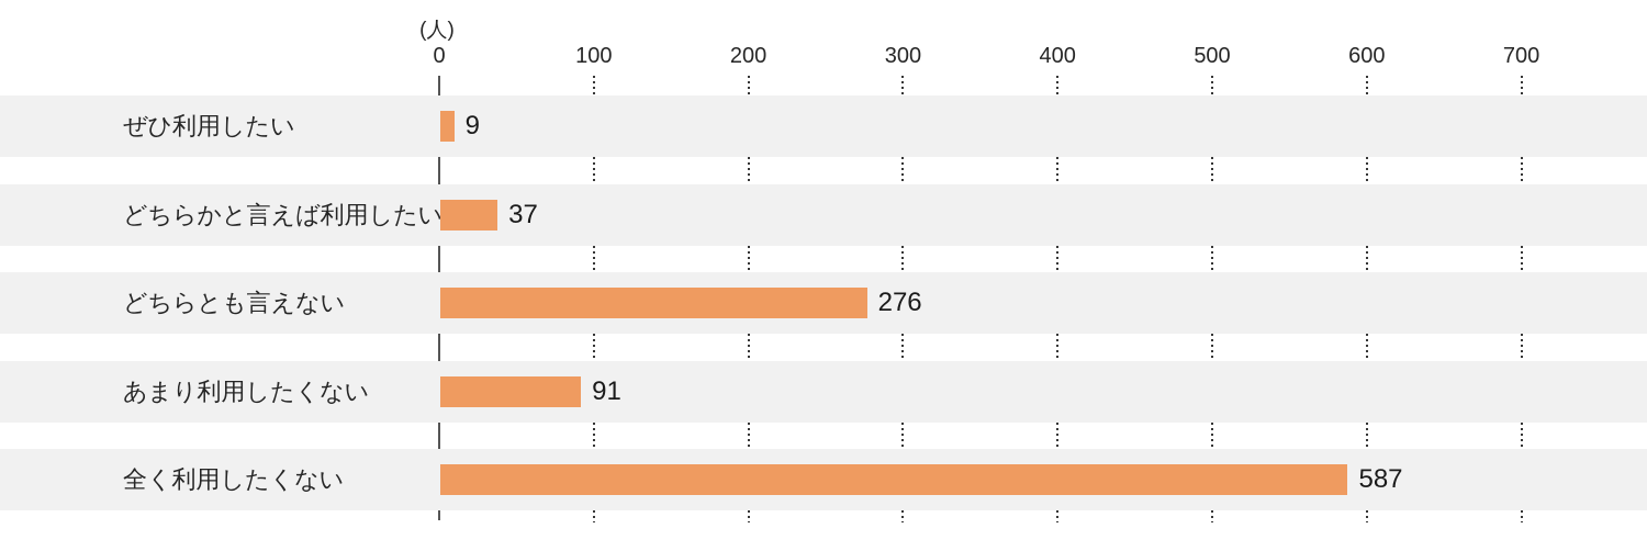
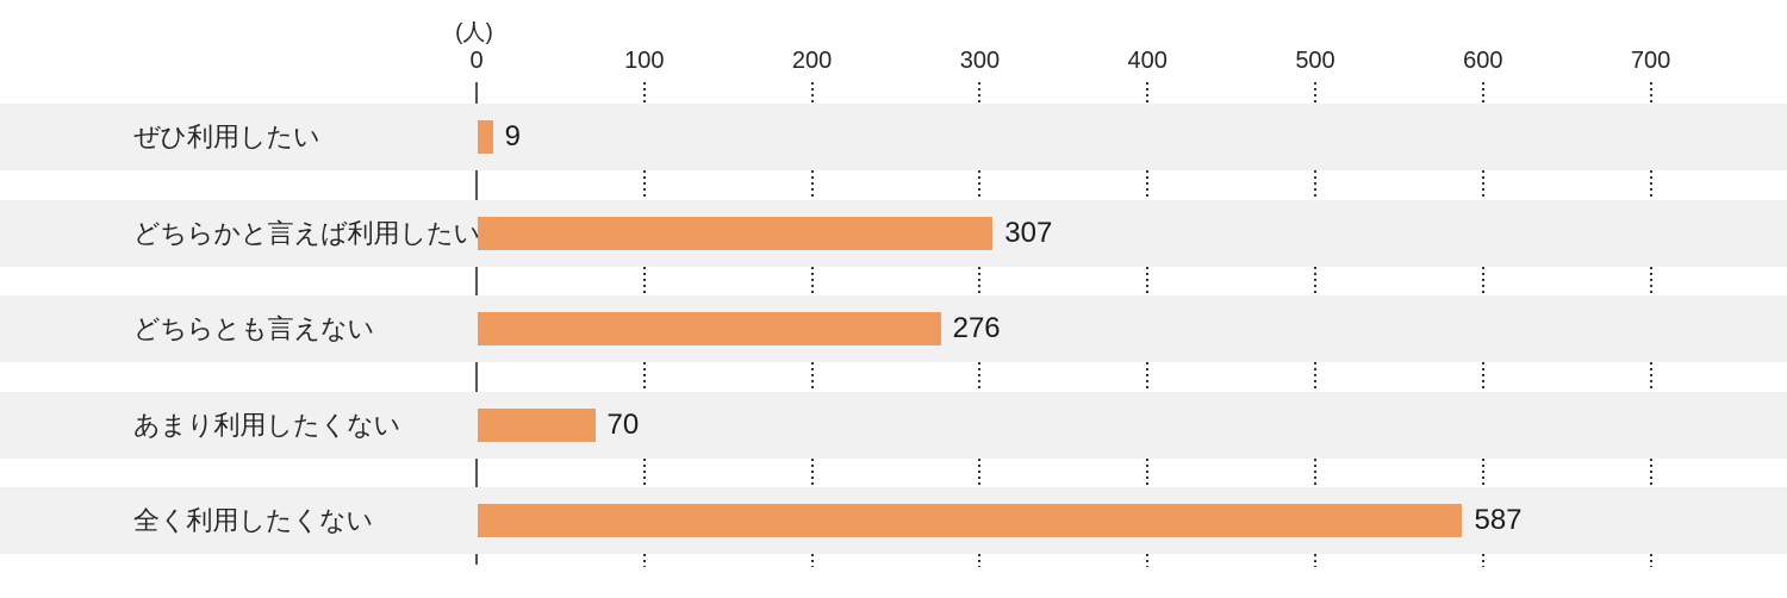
どちらかと言えば利用したい: 37 -> 307
あまり利用したくない: 91 -> 70
